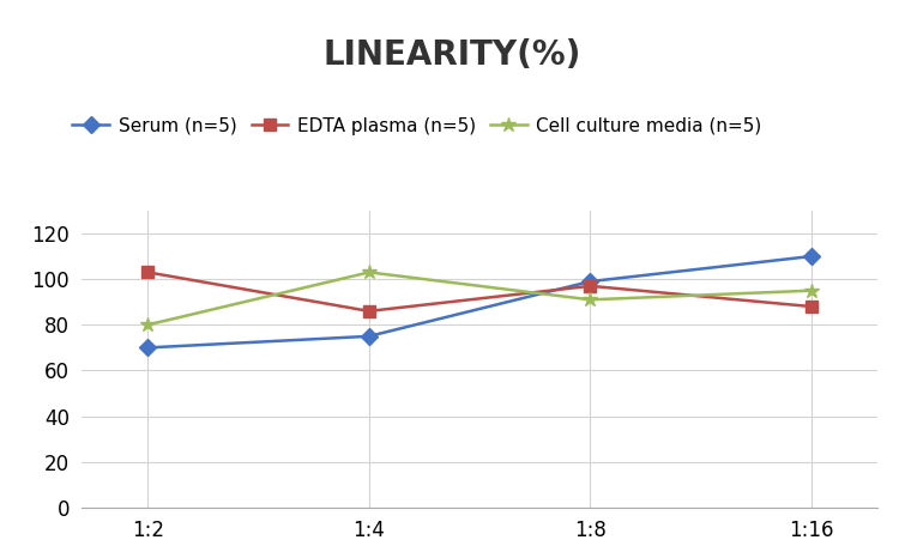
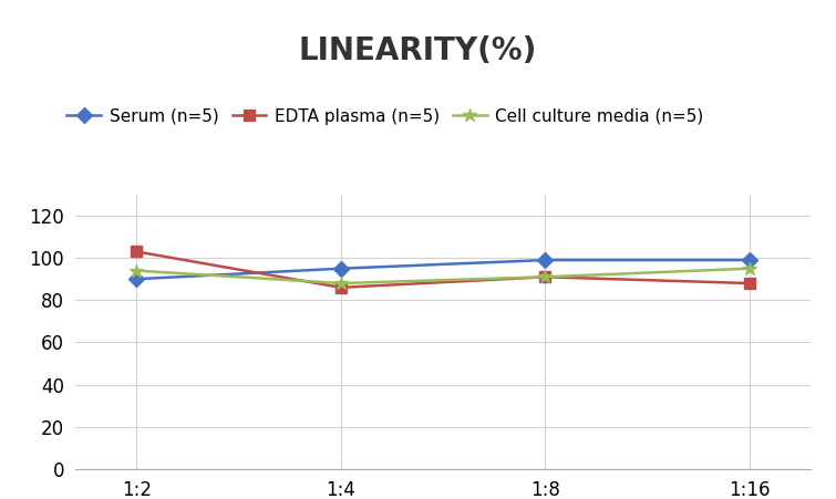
Serum (n=5)/1:2: 70 -> 90
Cell culture media (n=5)/1:2: 80 -> 94
Serum (n=5)/1:4: 75 -> 95
Cell culture media (n=5)/1:4: 103 -> 88
EDTA plasma (n=5)/1:8: 97 -> 91
Serum (n=5)/1:16: 110 -> 99
